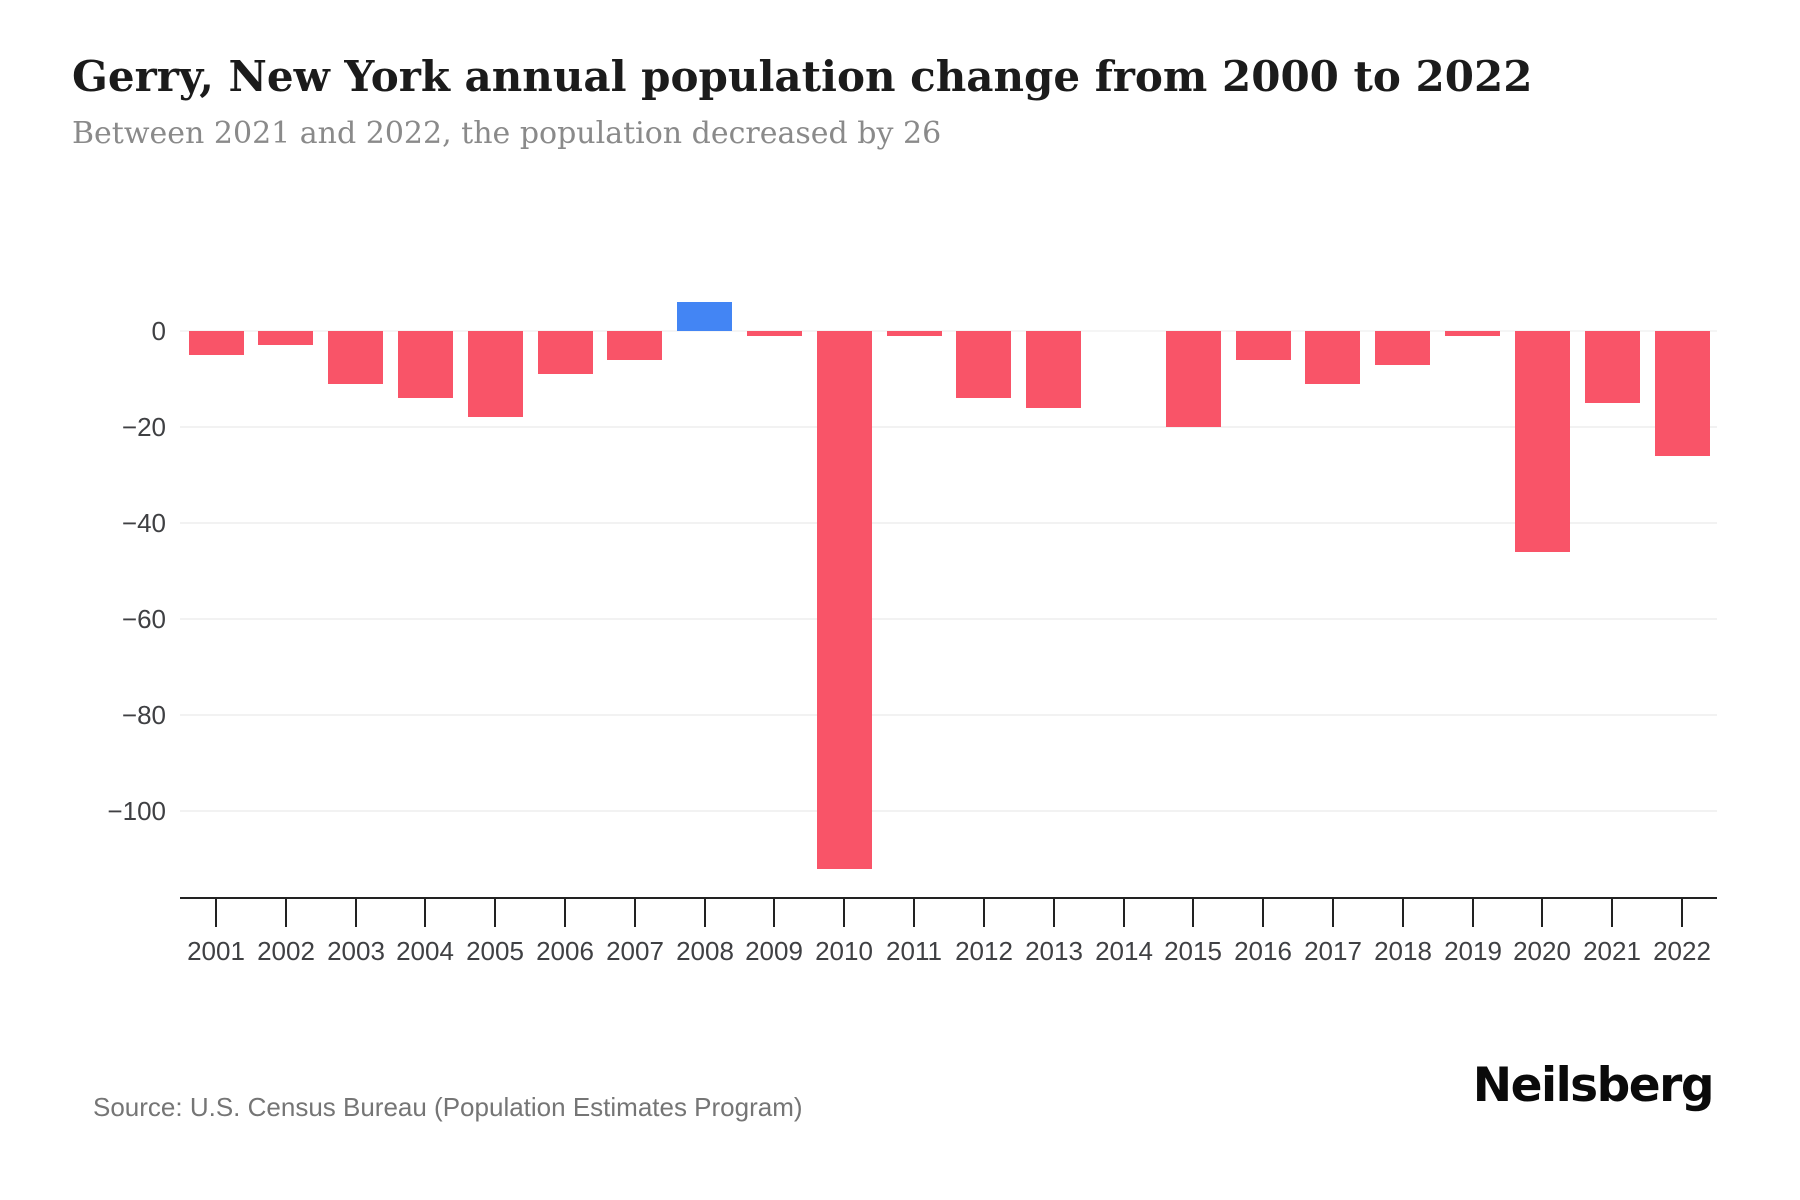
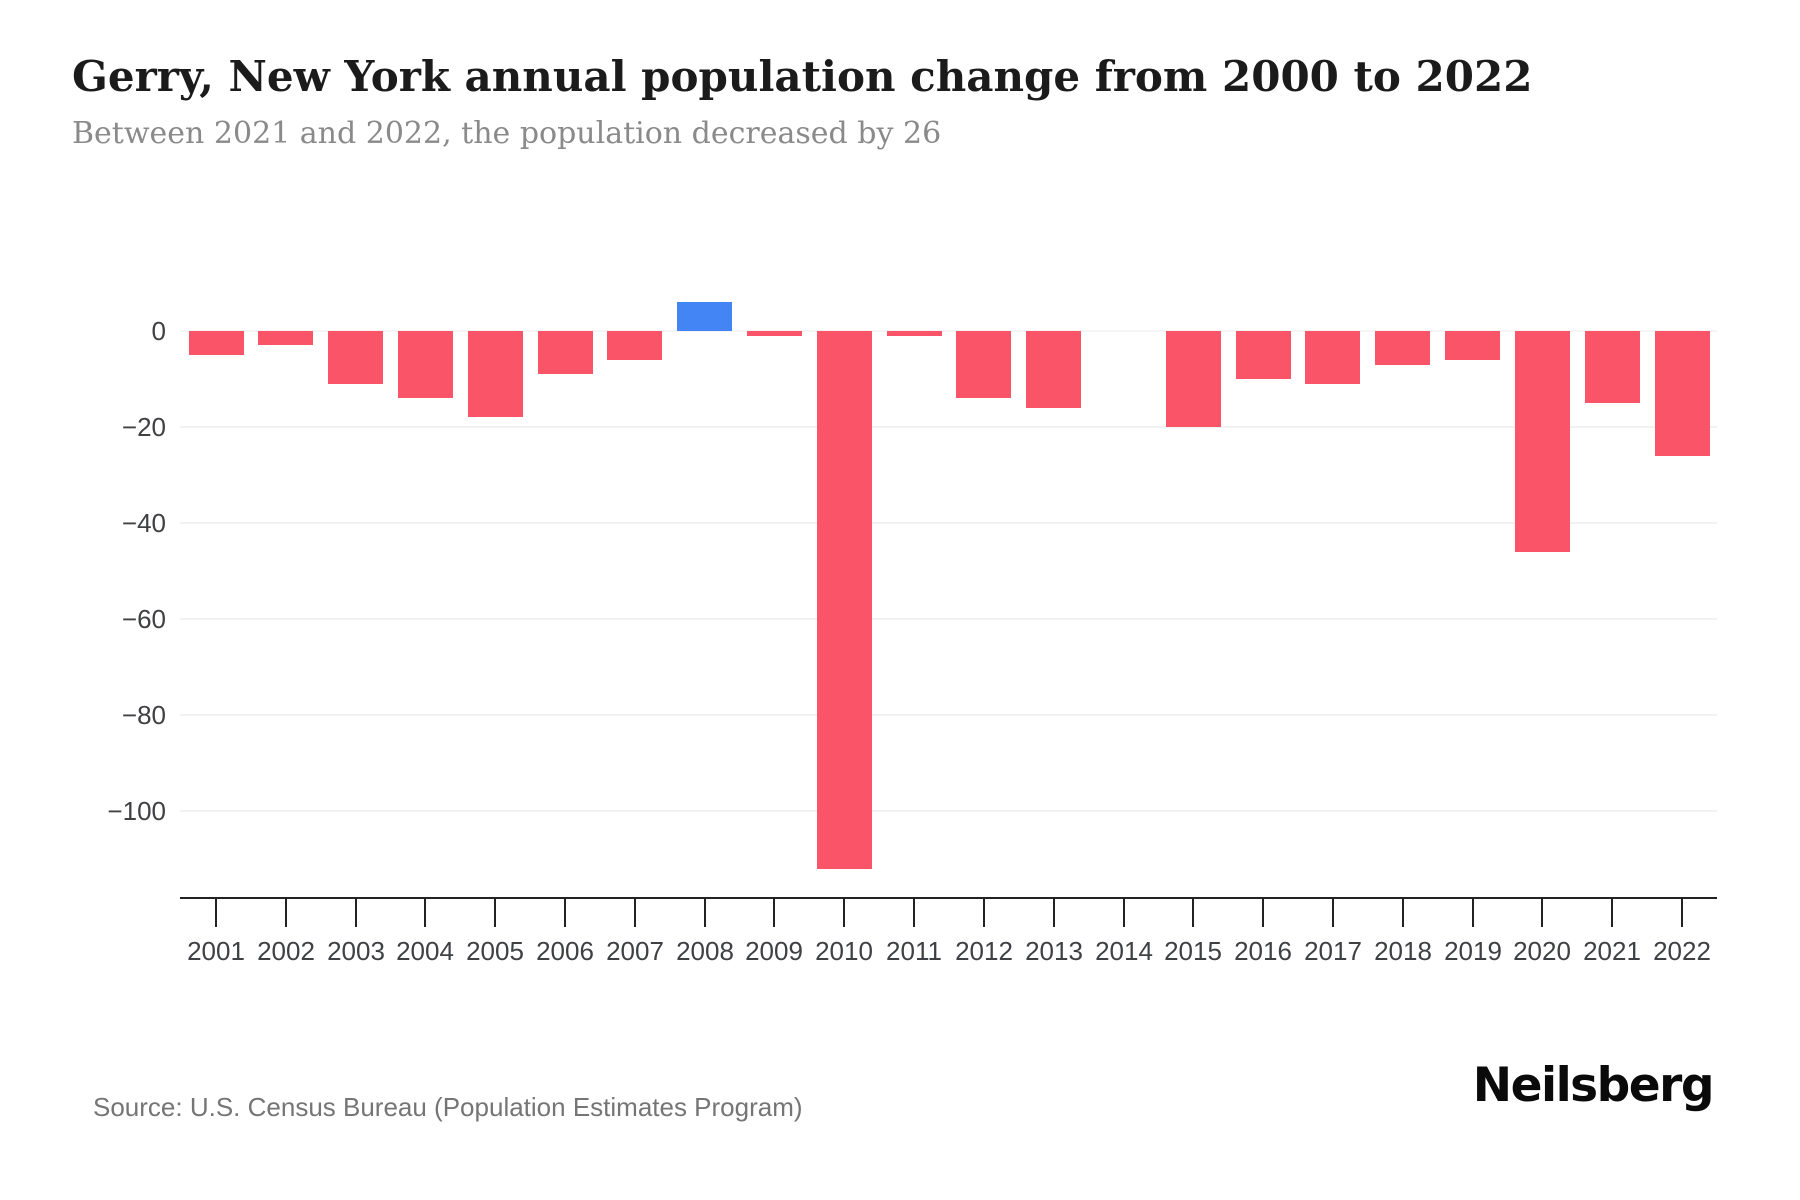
2016: -6 -> -10
2019: -1 -> -6
